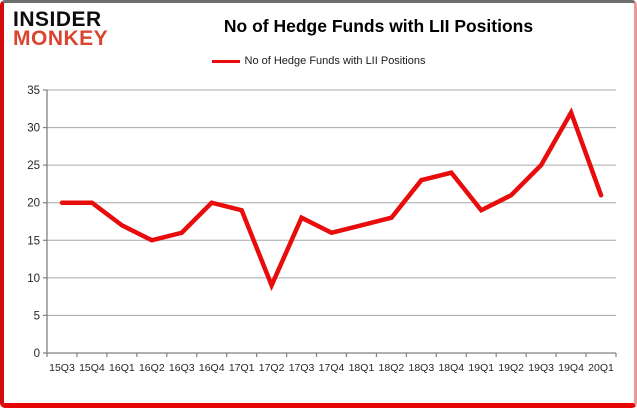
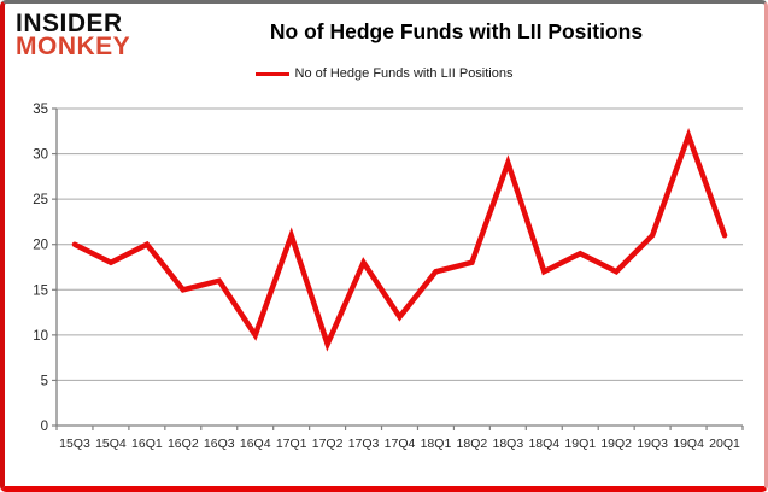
15Q4: 20 -> 18
16Q1: 17 -> 20
16Q4: 20 -> 10
17Q1: 19 -> 21
17Q4: 16 -> 12
18Q3: 23 -> 29
18Q4: 24 -> 17
19Q2: 21 -> 17
19Q3: 25 -> 21
